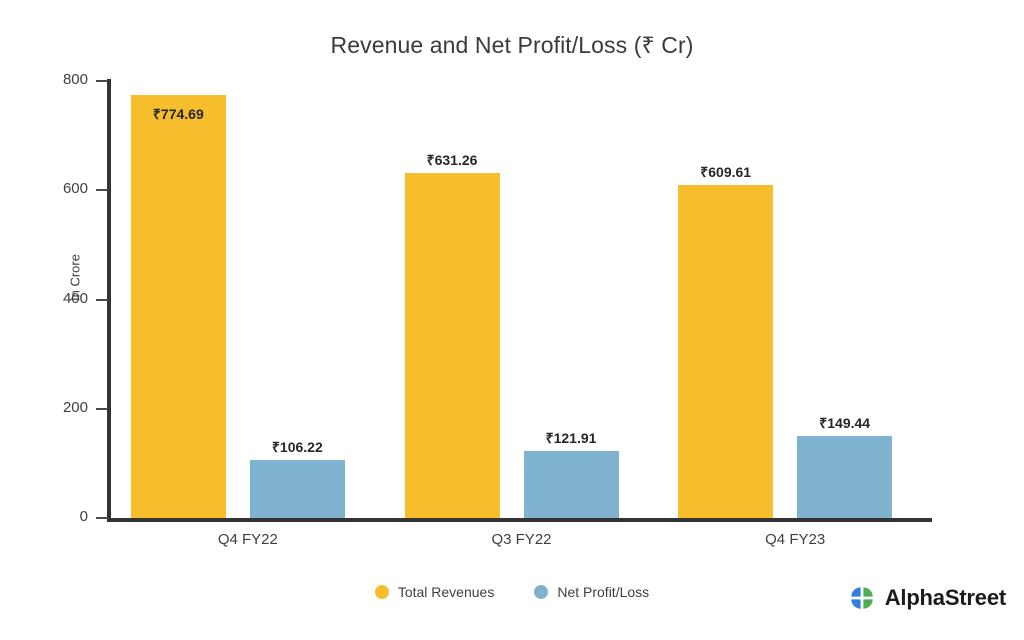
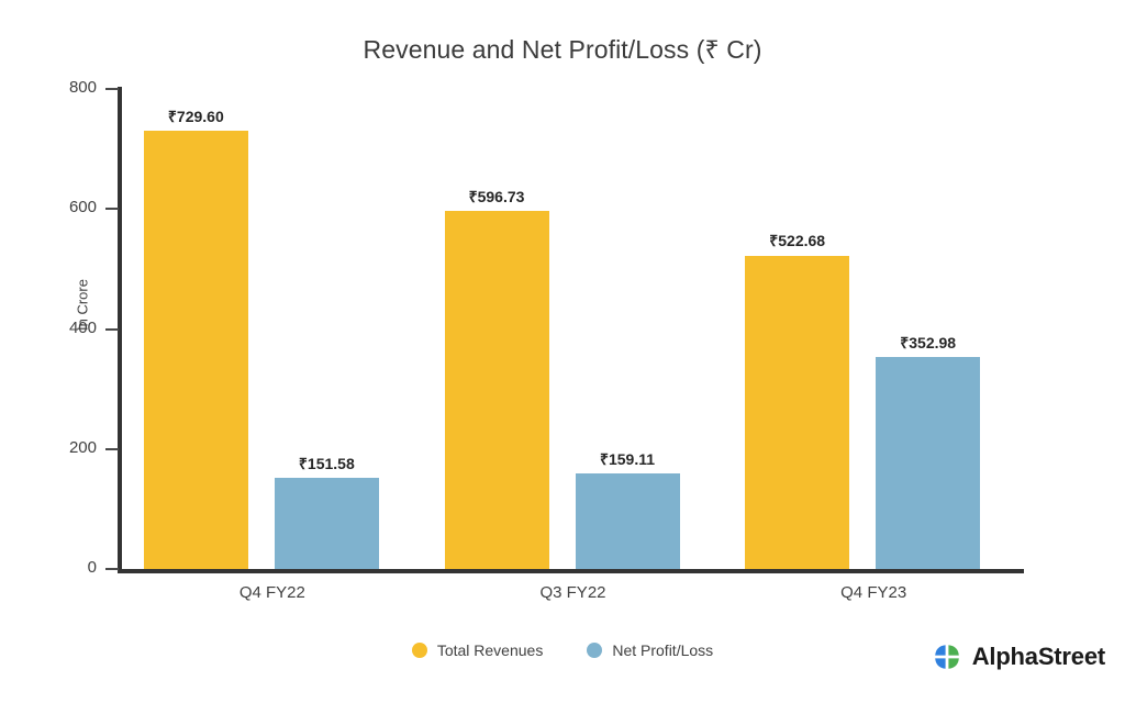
Total Revenues/Q4 FY22: 774.69 -> 729.60
Net Profit/Loss/Q4 FY22: 106.22 -> 151.58
Total Revenues/Q3 FY22: 631.26 -> 596.73
Net Profit/Loss/Q3 FY22: 121.91 -> 159.11
Total Revenues/Q4 FY23: 609.61 -> 522.68
Net Profit/Loss/Q4 FY23: 149.44 -> 352.98
